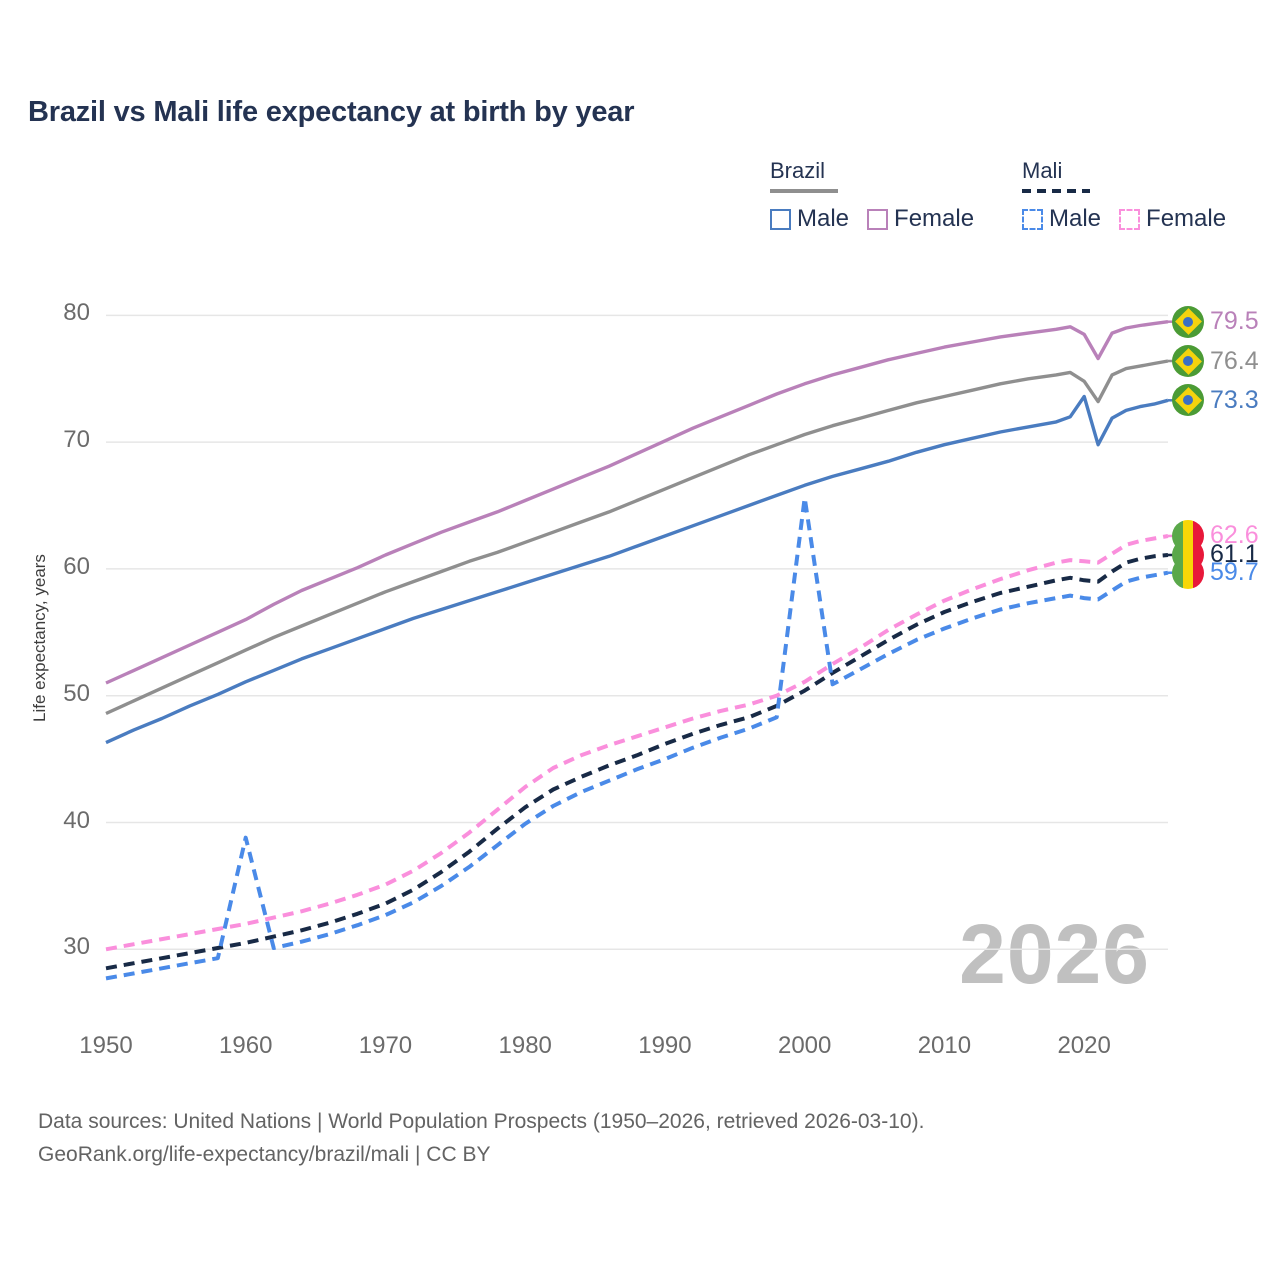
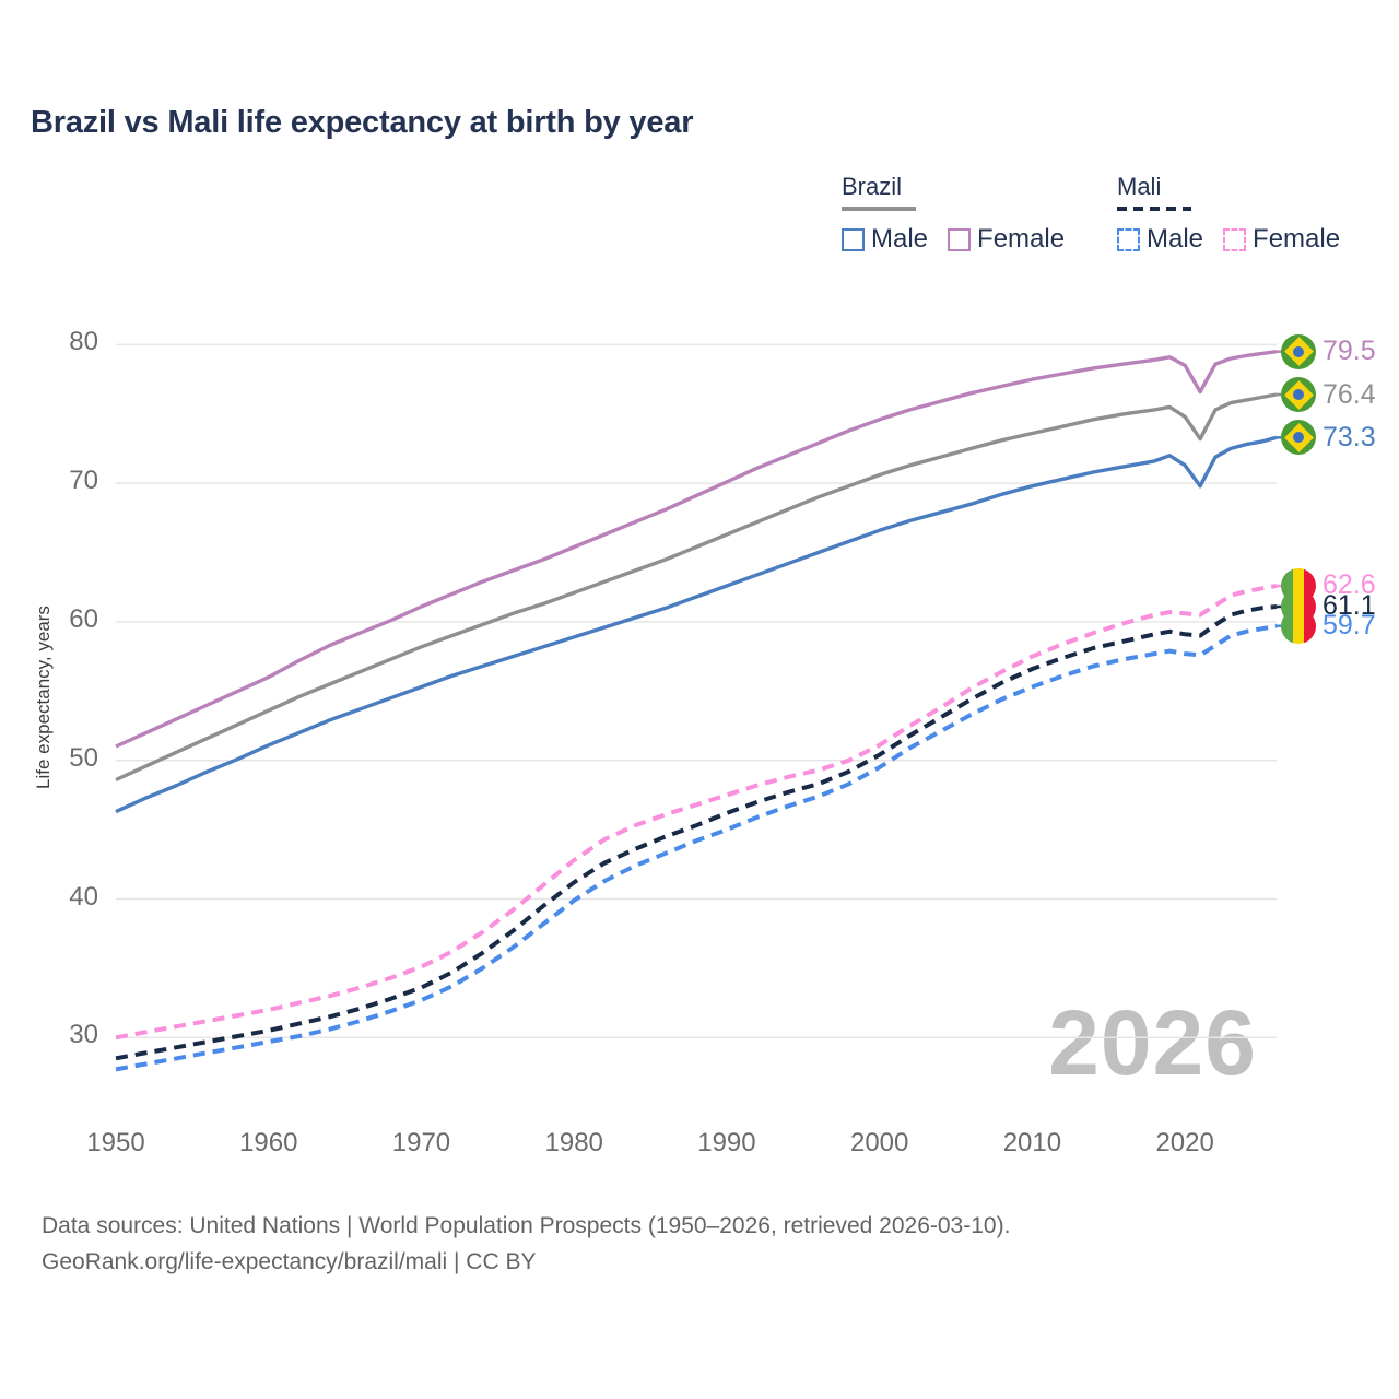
Mali Male/1960: 38.8 -> 29.7
Mali Male/2000: 65.6 -> 49.5
Brazil Male/2020: 73.6 -> 71.3
